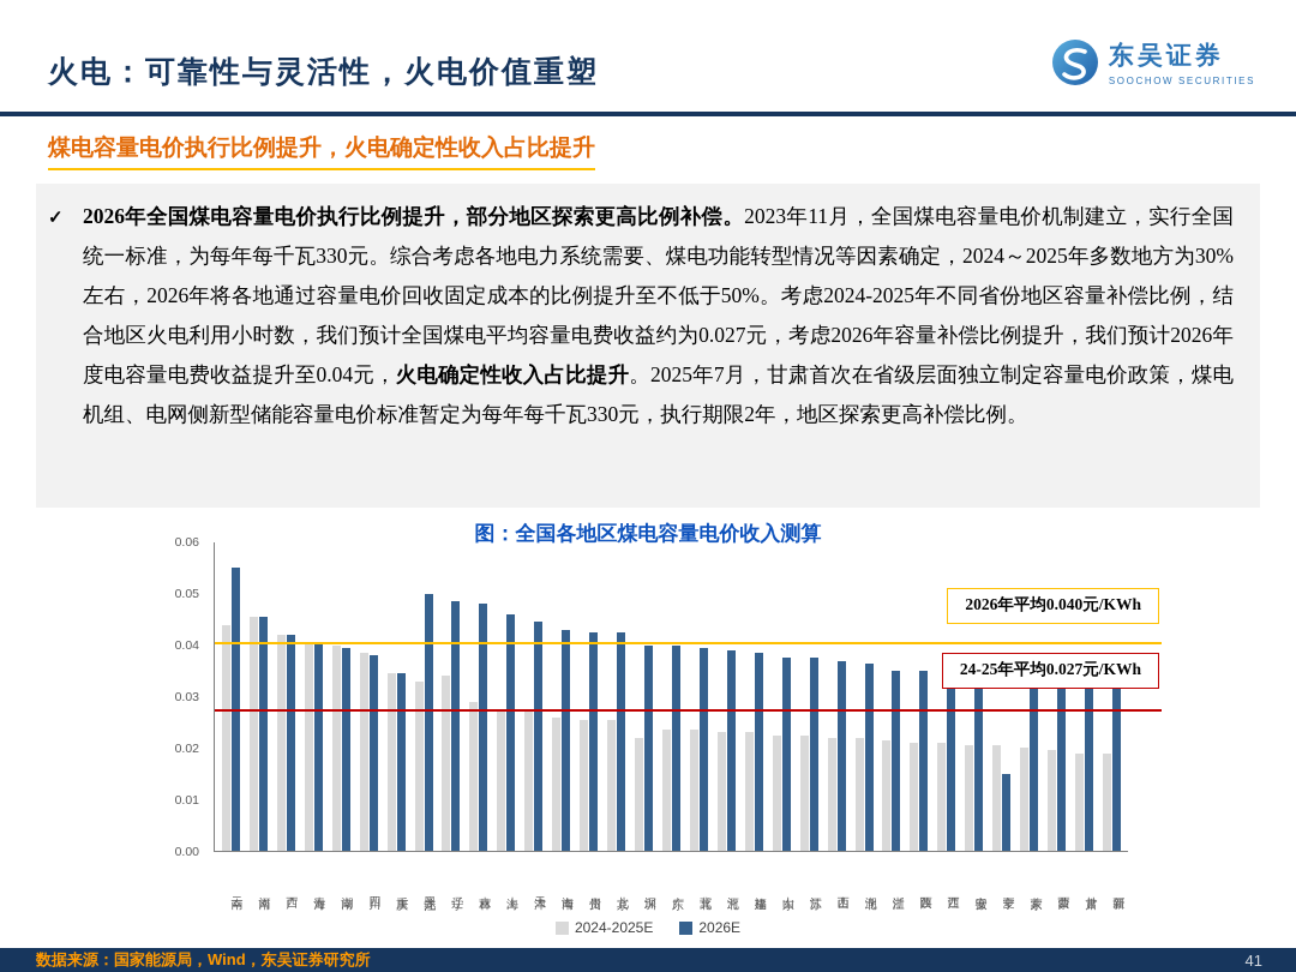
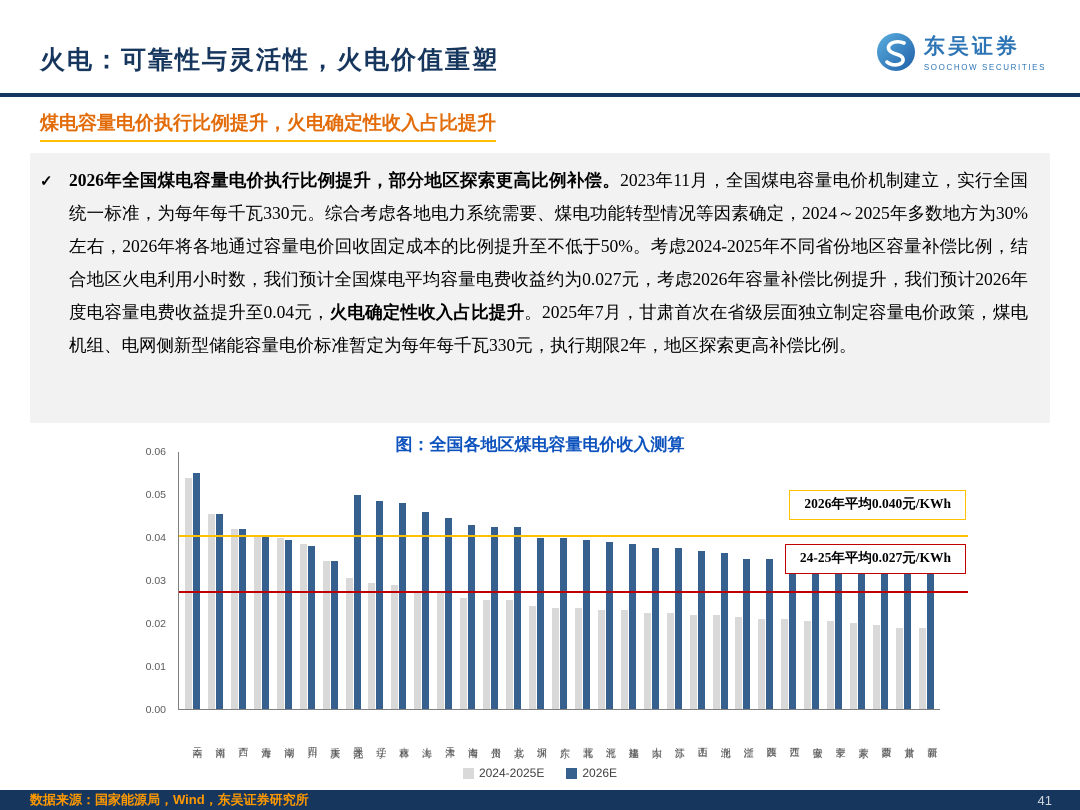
2024-2025E/云南: 0.044 -> 0.054
2024-2025E/黑龙江: 0.033 -> 0.030
2024-2025E/辽宁: 0.034 -> 0.029
2024-2025E/深圳: 0.022 -> 0.024
2026E/宁夏: 0.015 -> 0.033
